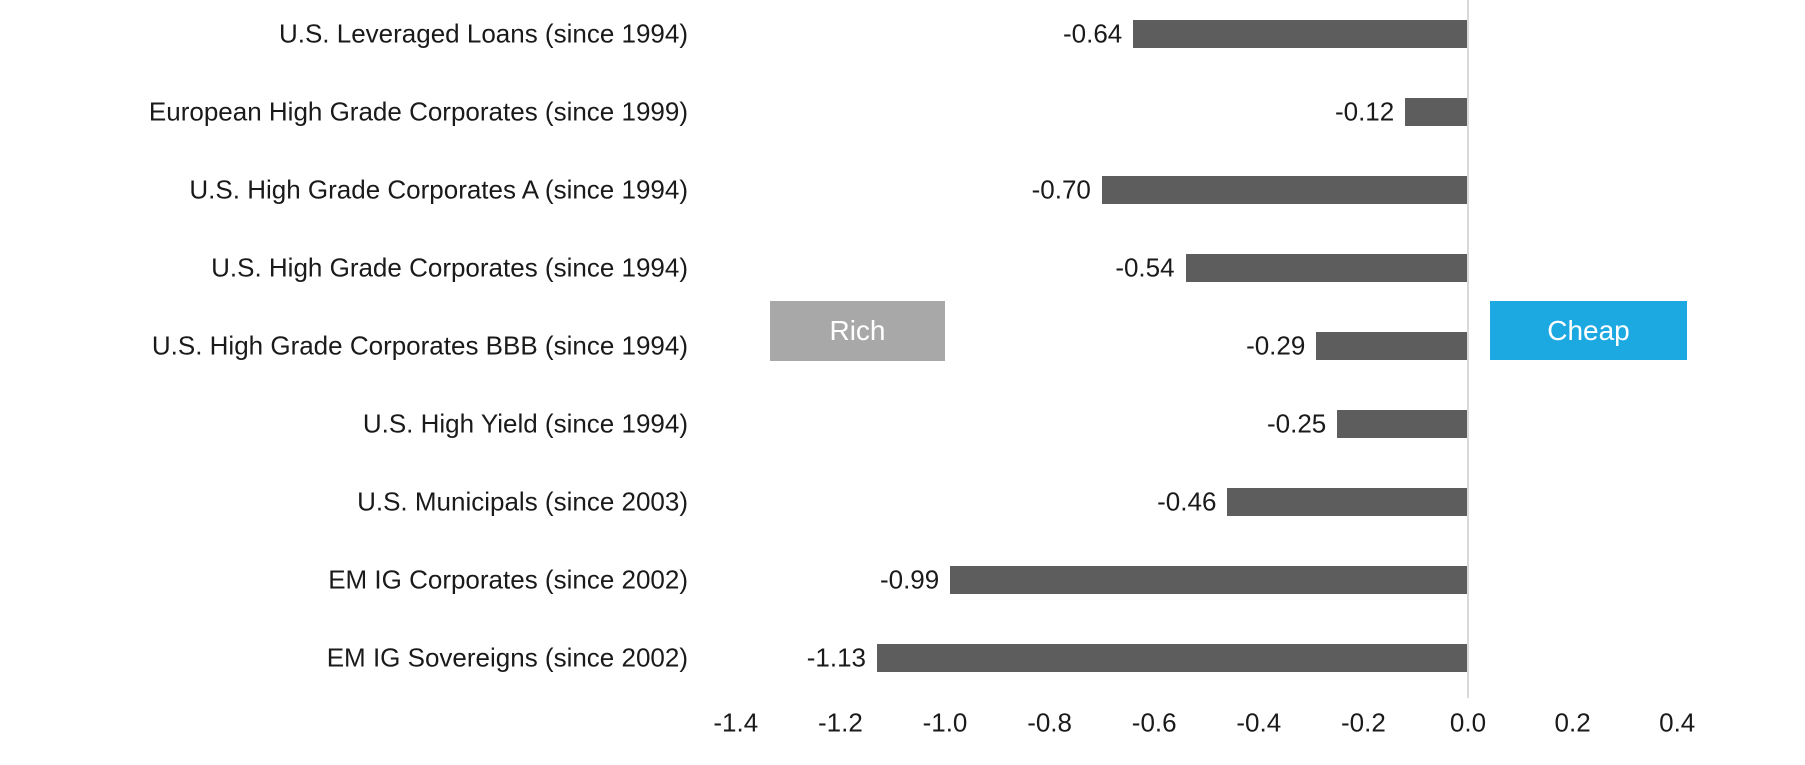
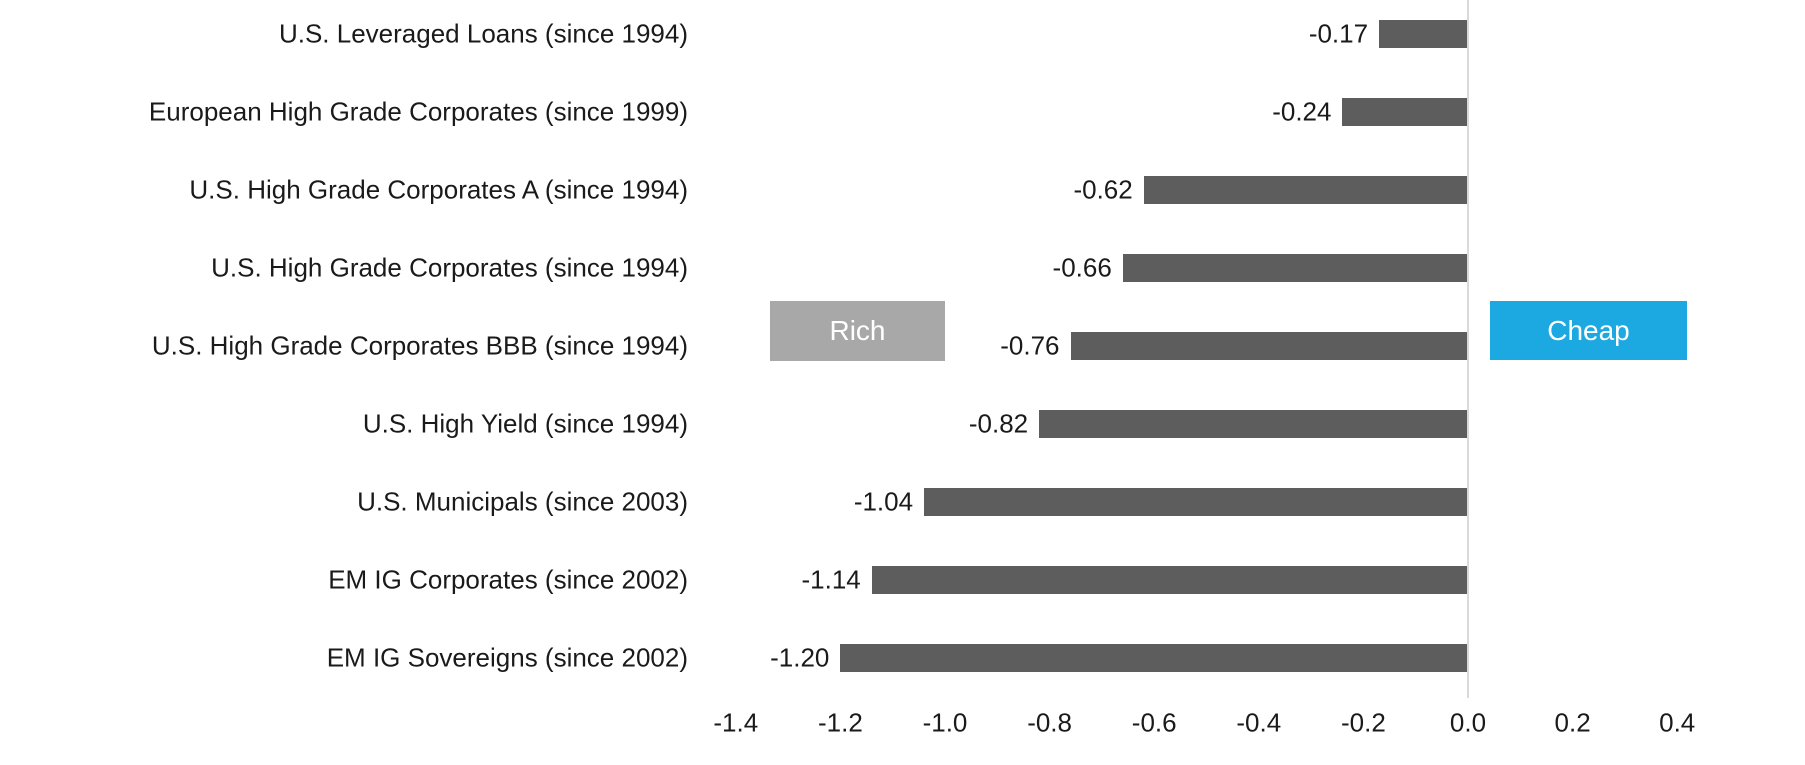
U.S. Leveraged Loans (since 1994): -0.64 -> -0.17
European High Grade Corporates (since 1999): -0.12 -> -0.24
U.S. High Grade Corporates A (since 1994): -0.70 -> -0.62
U.S. High Grade Corporates (since 1994): -0.54 -> -0.66
U.S. High Grade Corporates BBB (since 1994): -0.29 -> -0.76
U.S. High Yield (since 1994): -0.25 -> -0.82
U.S. Municipals (since 2003): -0.46 -> -1.04
EM IG Corporates (since 2002): -0.99 -> -1.14
EM IG Sovereigns (since 2002): -1.13 -> -1.20
